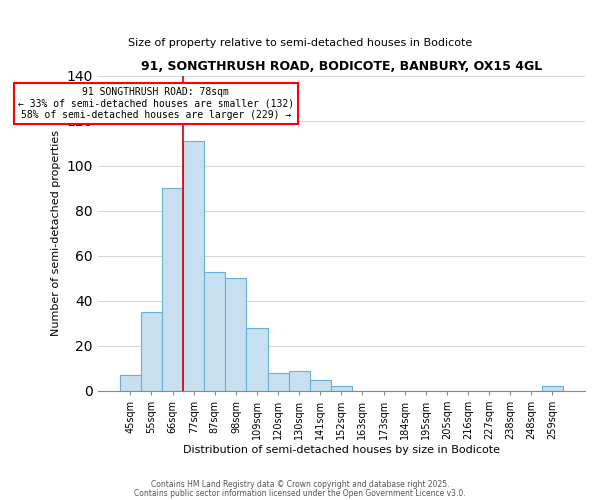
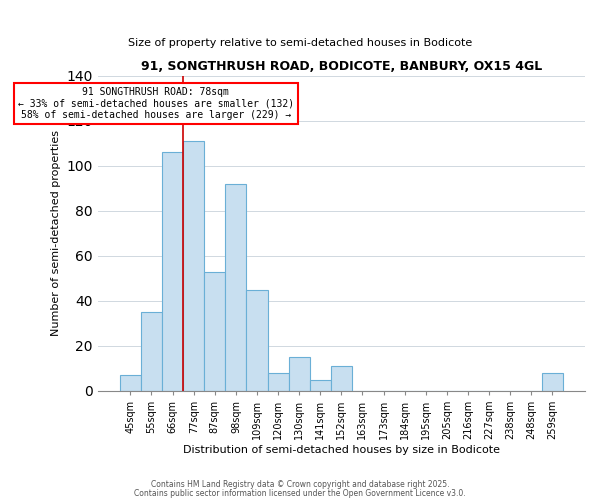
66sqm: 90 -> 106
98sqm: 50 -> 92
109sqm: 28 -> 45
130sqm: 9 -> 15
152sqm: 2 -> 11
259sqm: 2 -> 8
